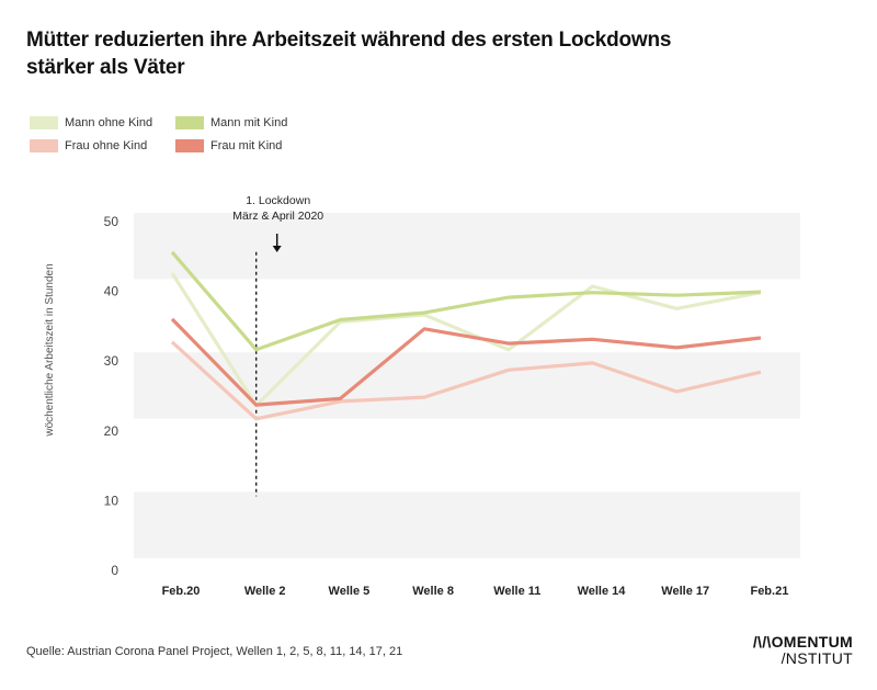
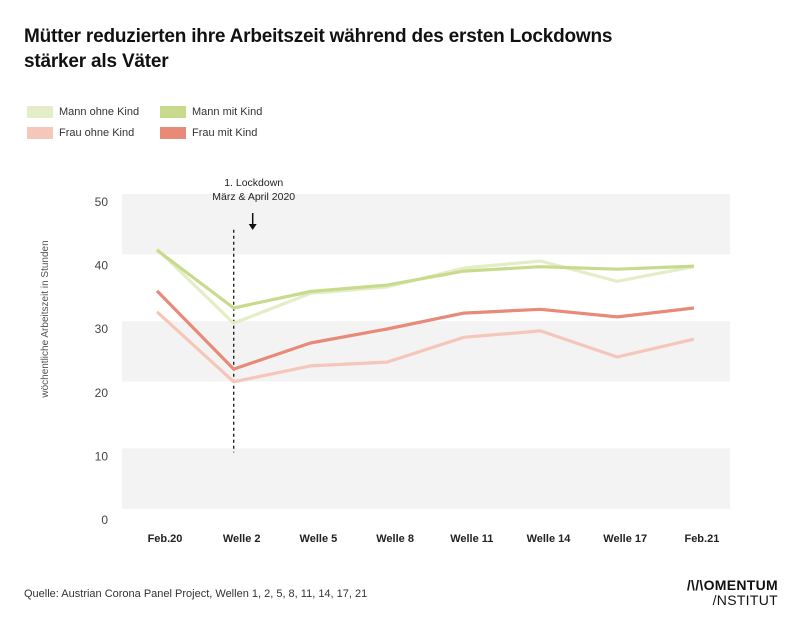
Mann mit Kind/Feb.20: 45 -> 42
Mann ohne Kind/Welle 2: 23 -> 30
Mann mit Kind/Welle 2: 31 -> 33
Frau mit Kind/Welle 5: 24 -> 27
Frau mit Kind/Welle 8: 34 -> 29
Mann ohne Kind/Welle 11: 31 -> 39
